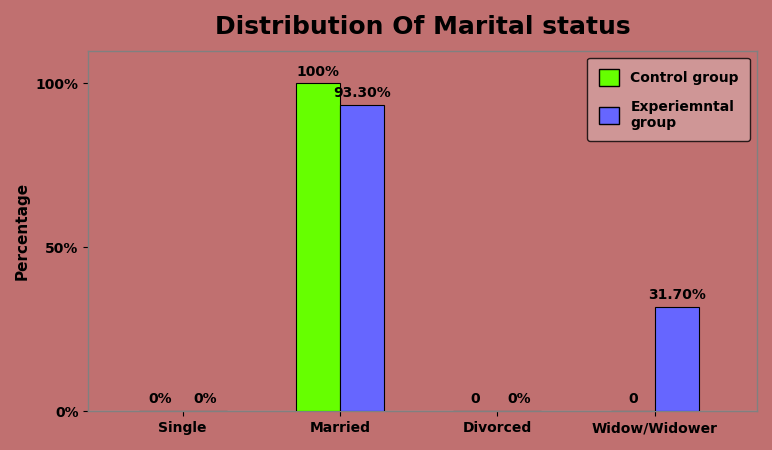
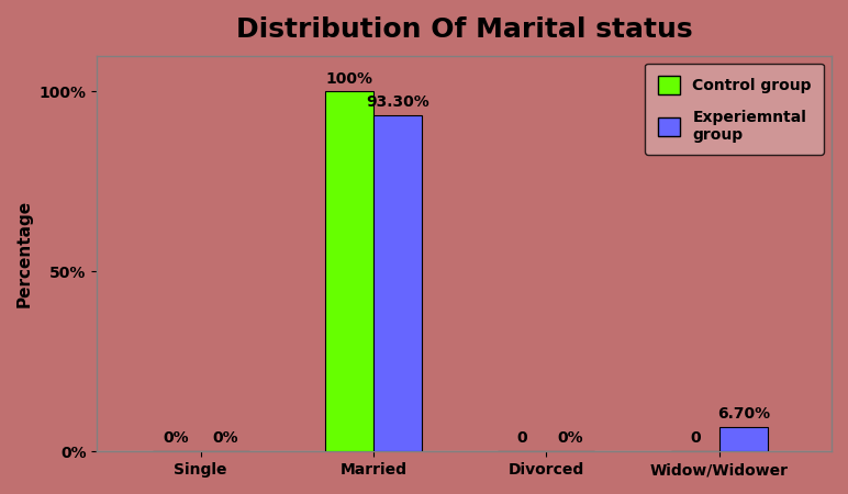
Experiemntal group/Widow/Widower: 31.70% -> 6.70%
